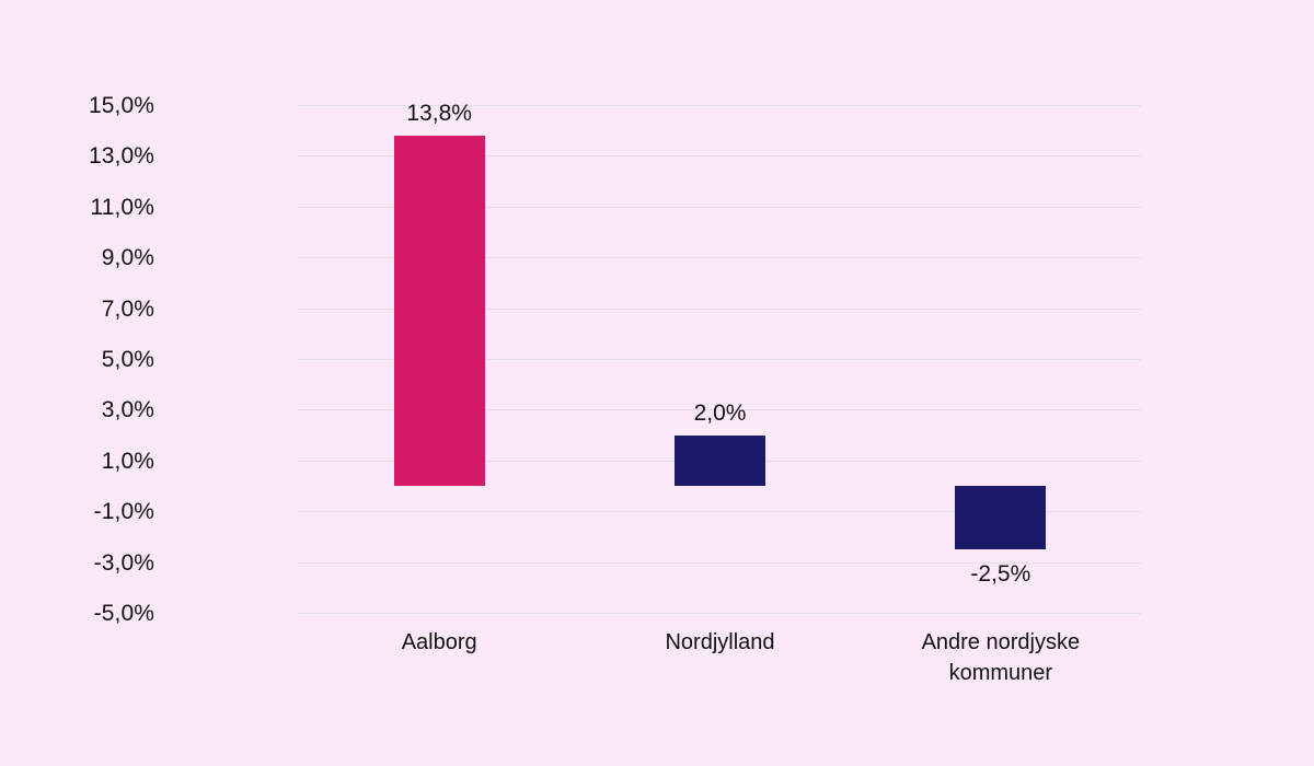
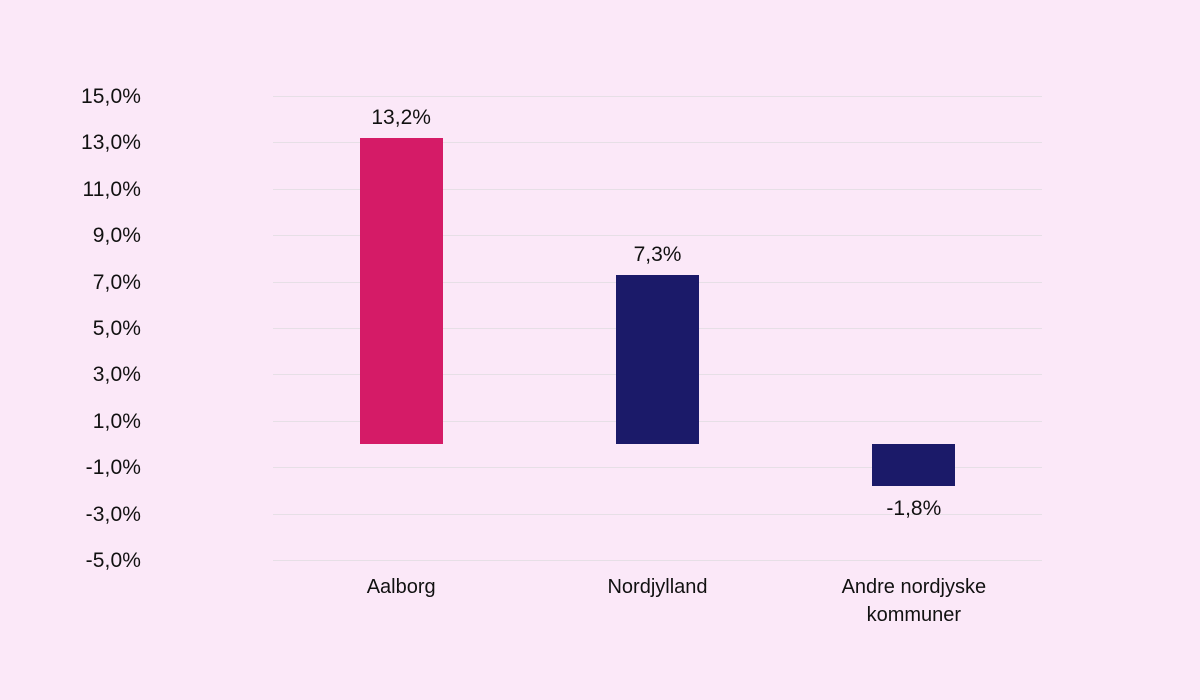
Aalborg: 13,8% -> 13,2%
Nordjylland: 2,0% -> 7,3%
Andre nordjyske kommuner: -2,5% -> -1,8%
